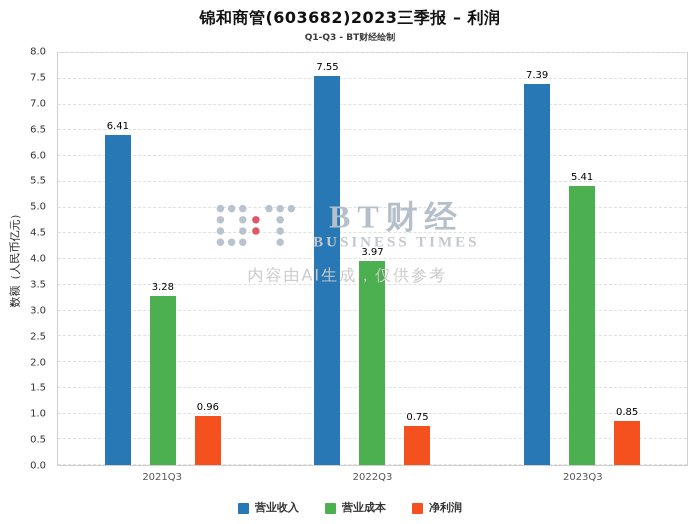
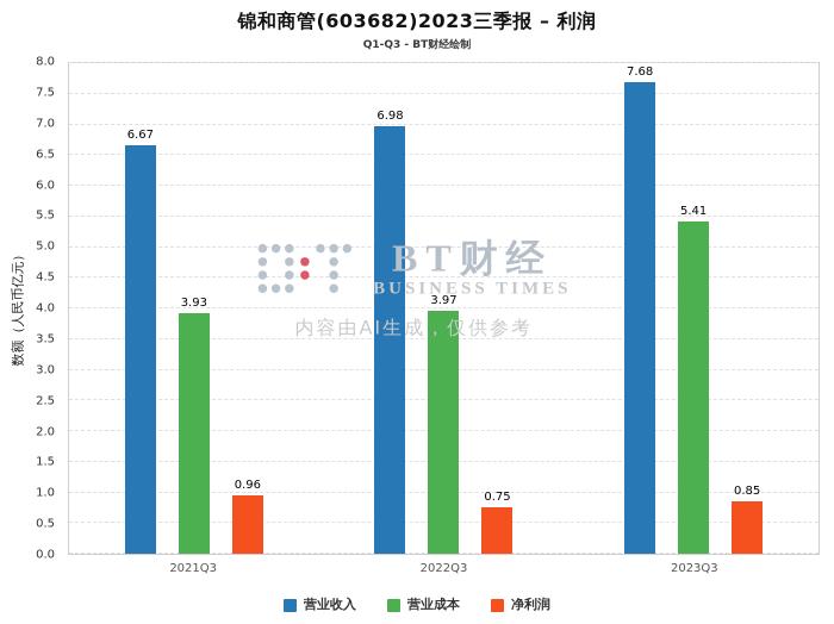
营业收入/2021Q3: 6.41 -> 6.67
营业成本/2021Q3: 3.28 -> 3.93
营业收入/2022Q3: 7.55 -> 6.98
营业收入/2023Q3: 7.39 -> 7.68
